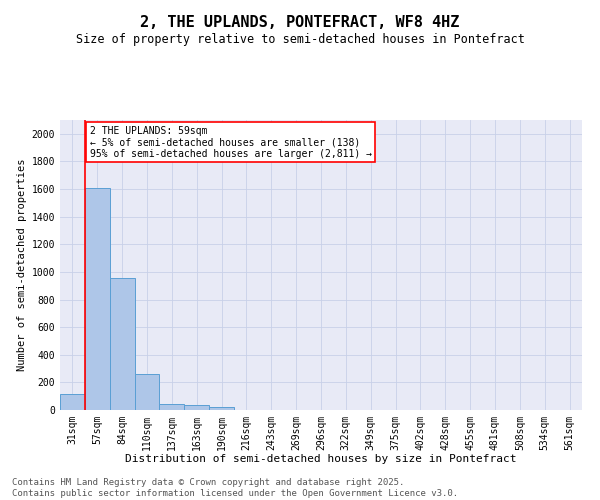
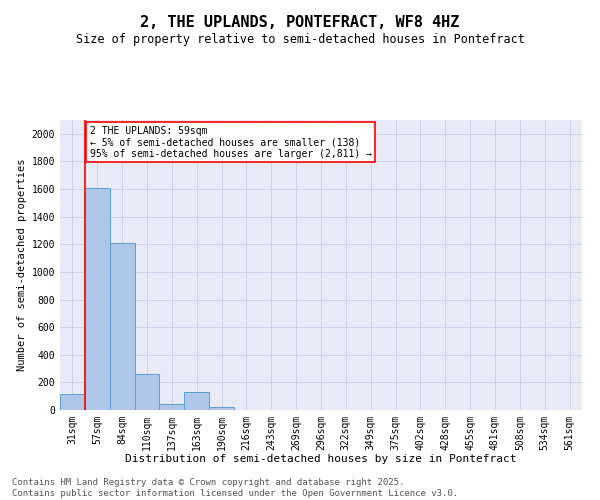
84sqm: 960 -> 1210
163sqm: 40 -> 130
